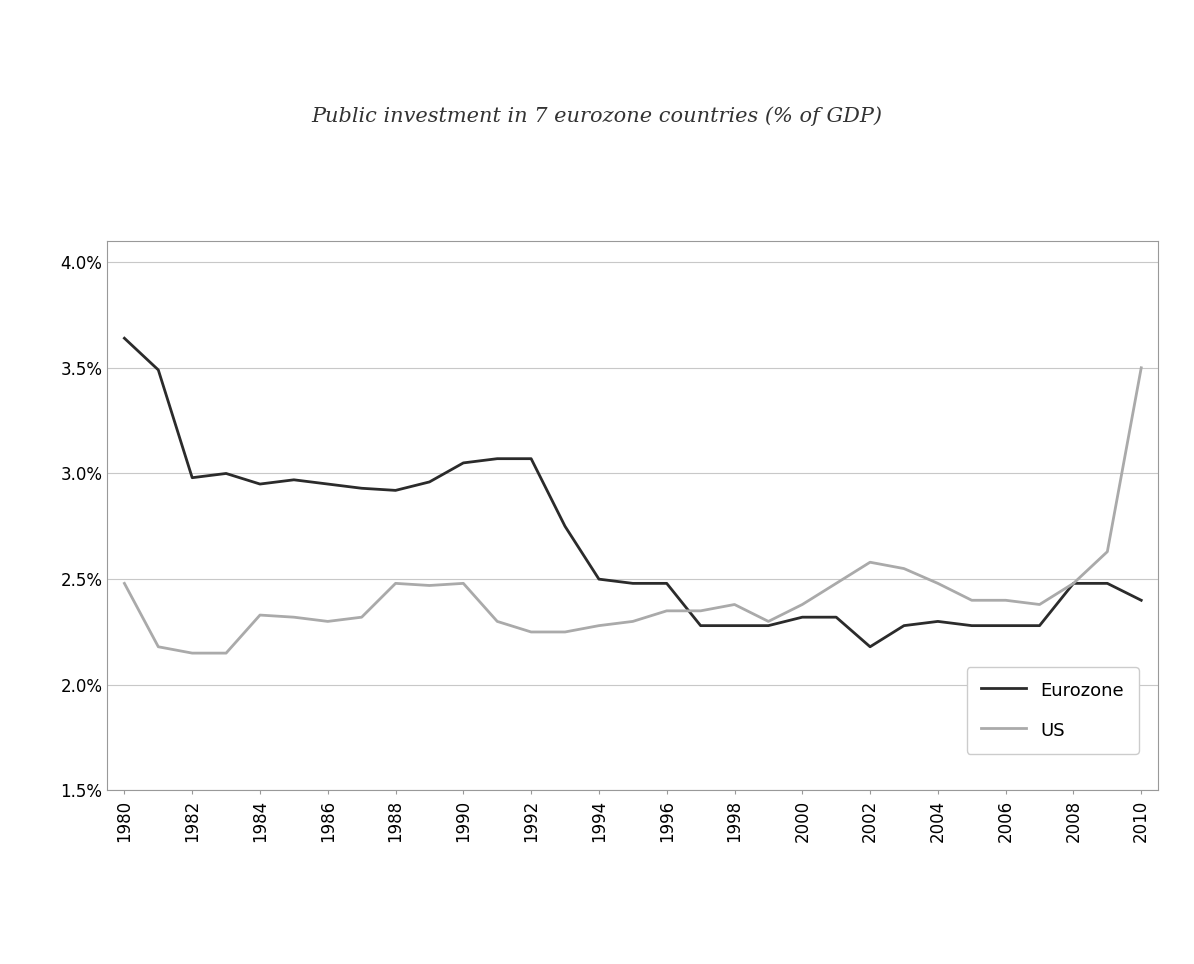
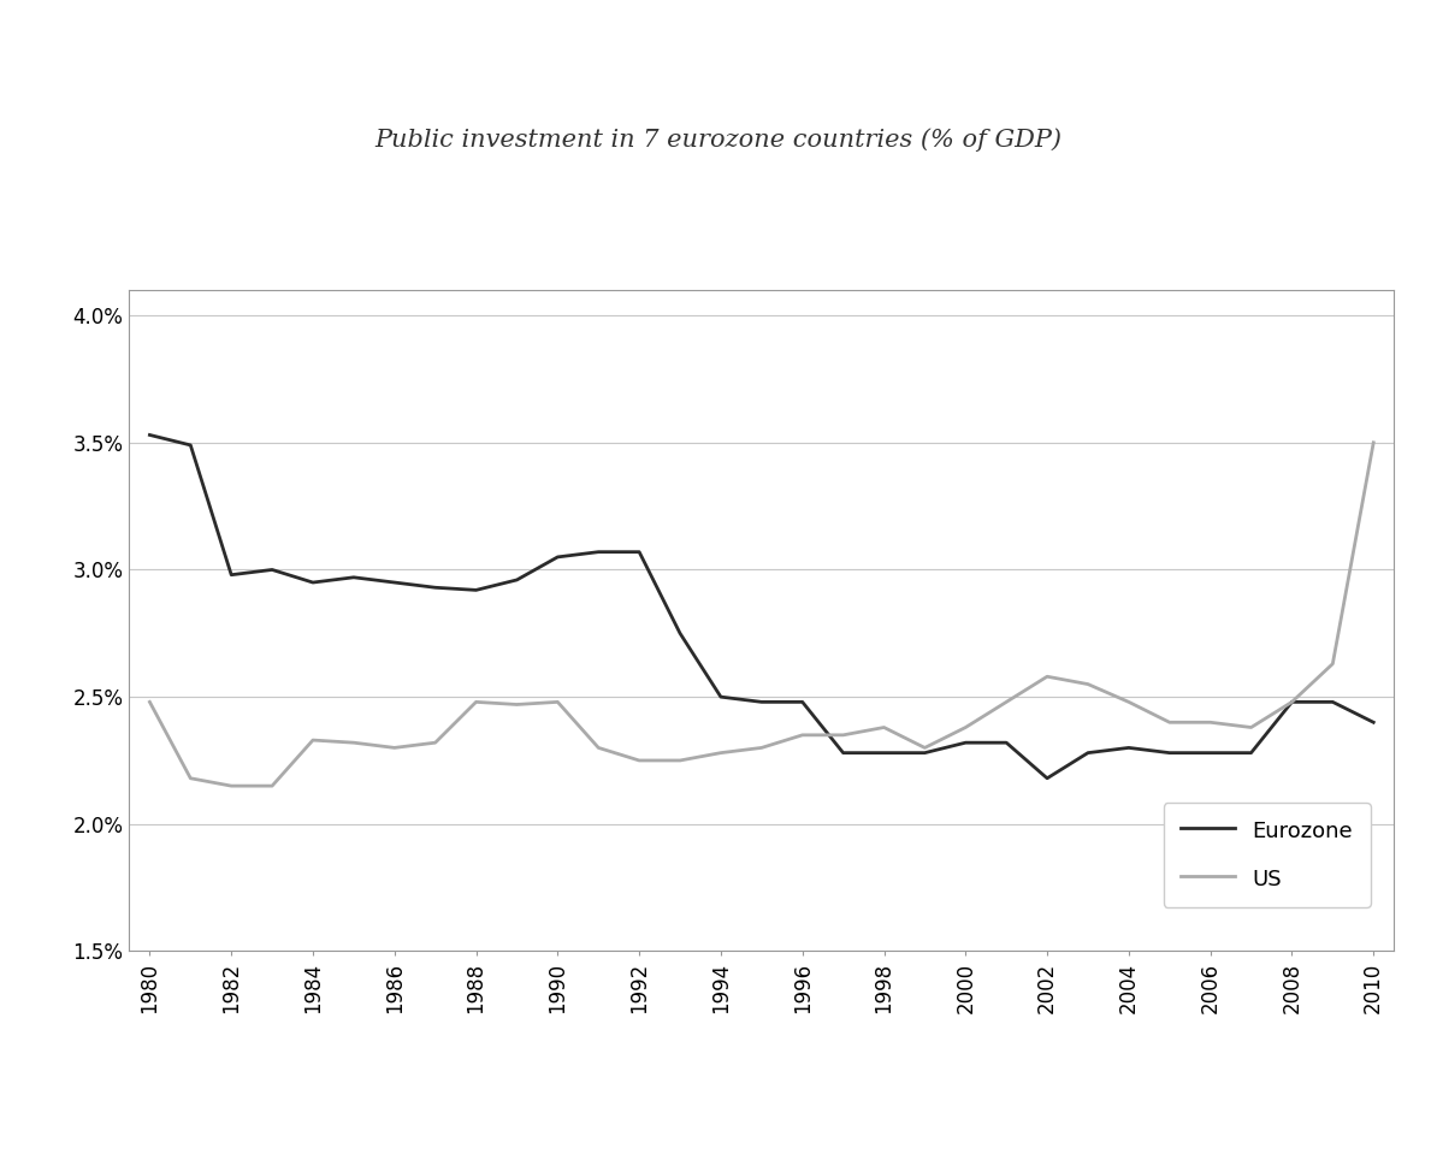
Eurozone/1980: 3.64% -> 3.53%
